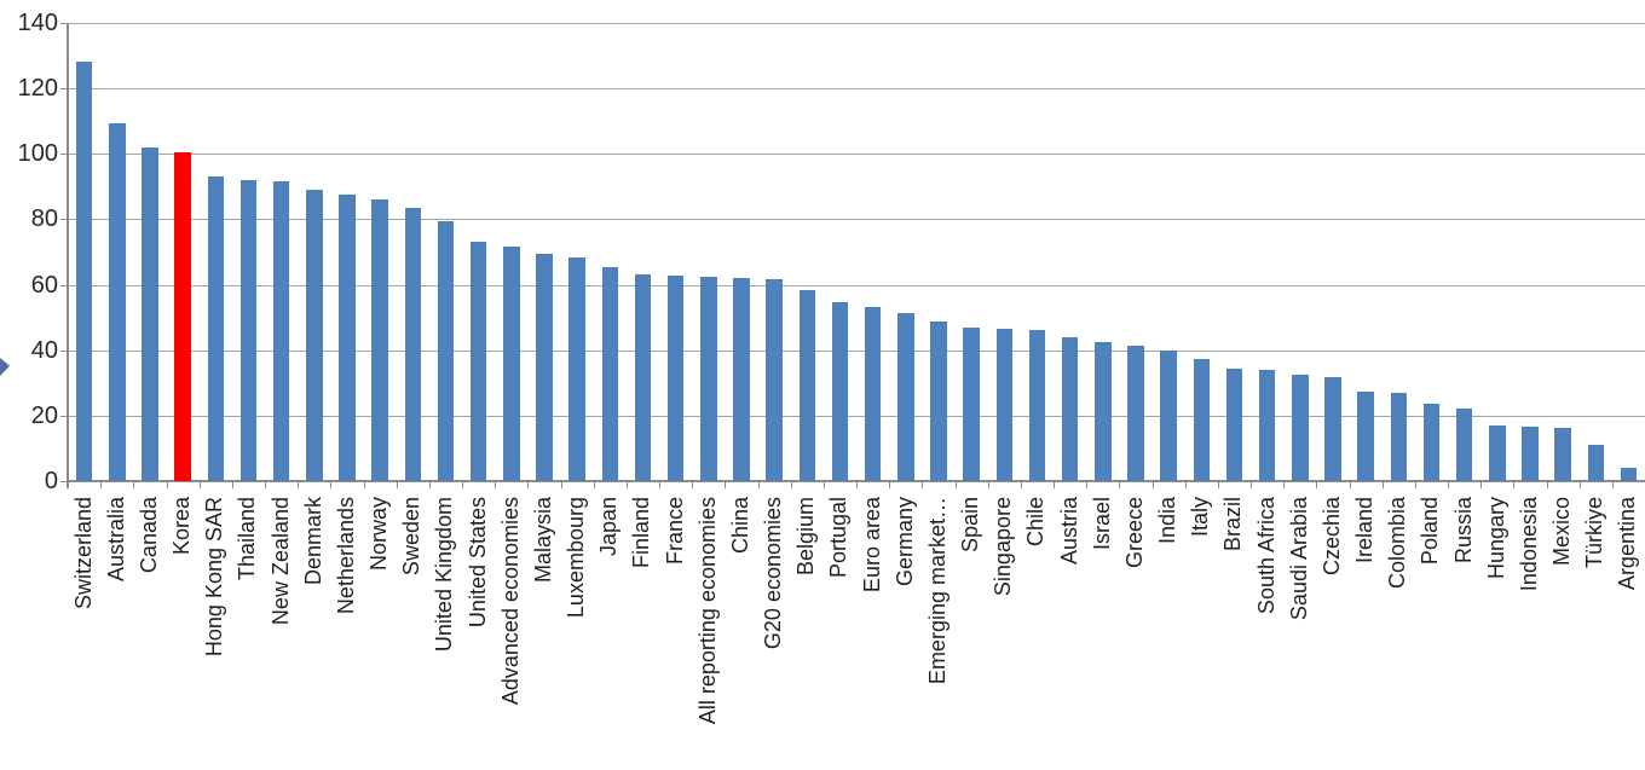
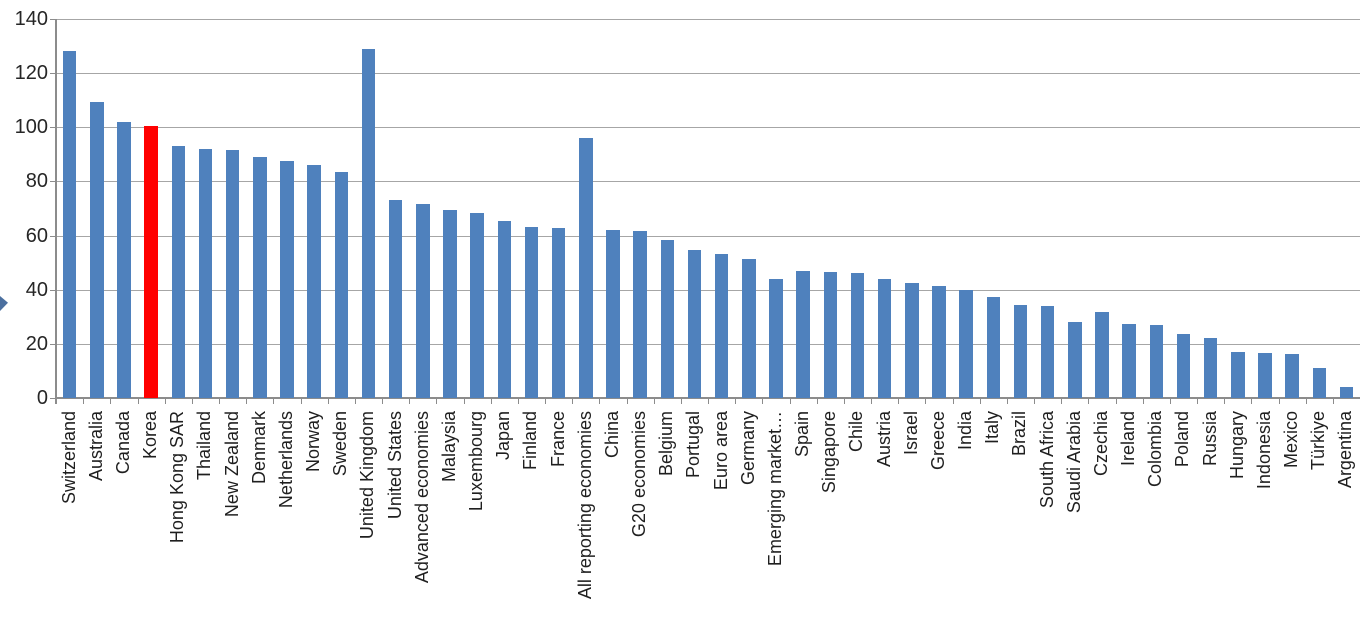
United Kingdom: 80 -> 129
All reporting economies: 62 -> 96
Emerging market…: 49 -> 44
Saudi Arabia: 32 -> 28
